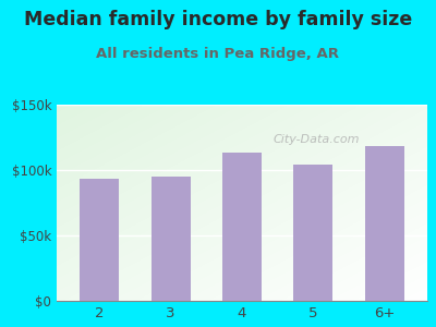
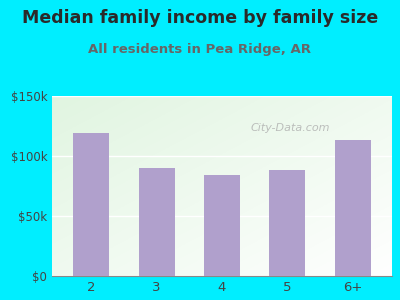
2: $93k -> $119k
3: $95k -> $90k
4: $113k -> $84k
5: $104k -> $88k
6+: $118k -> $113k
